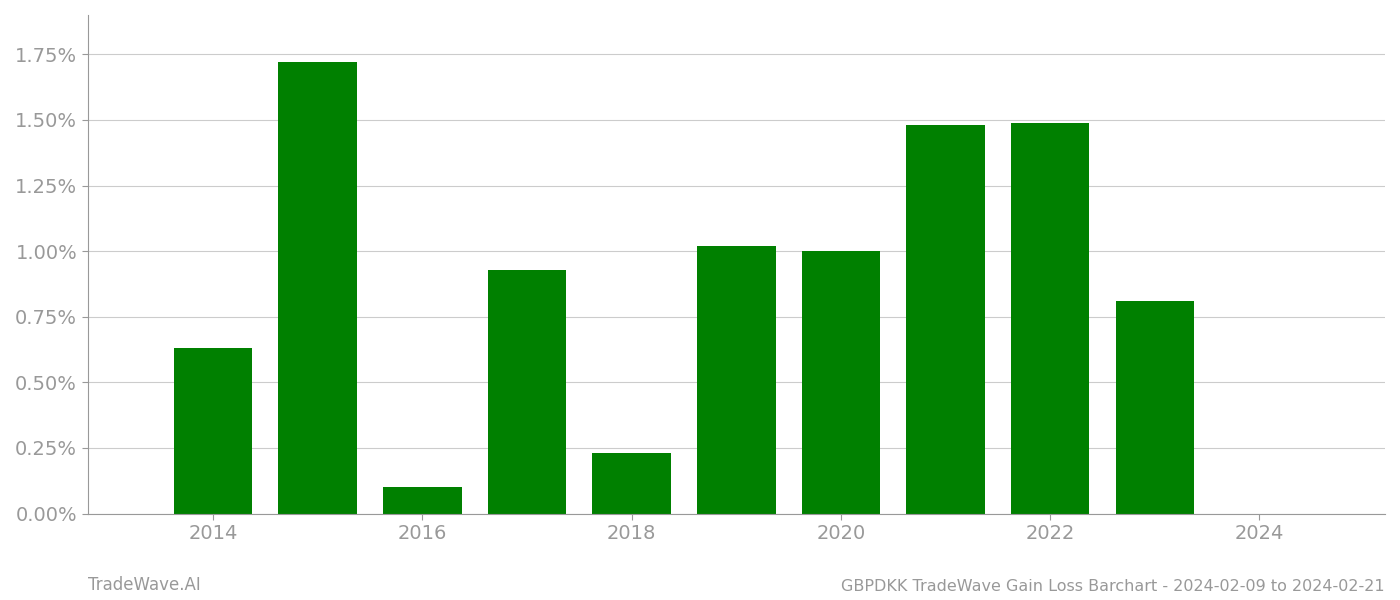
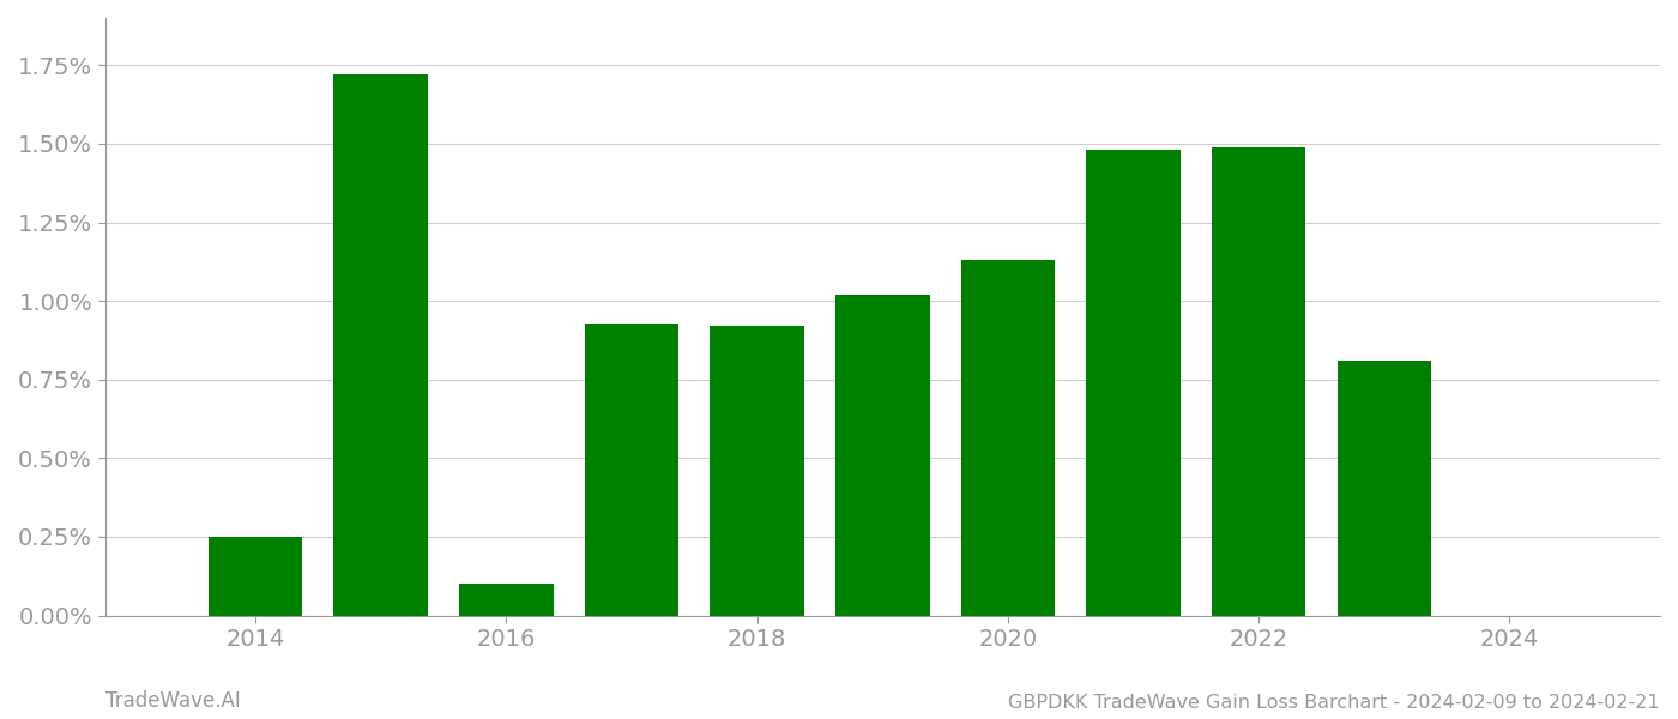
2014: 0.63% -> 0.25%
2018: 0.23% -> 0.92%
2020: 1.00% -> 1.13%
